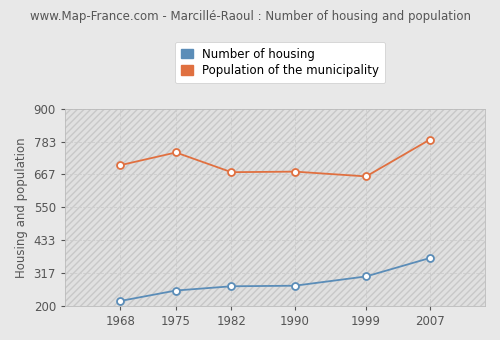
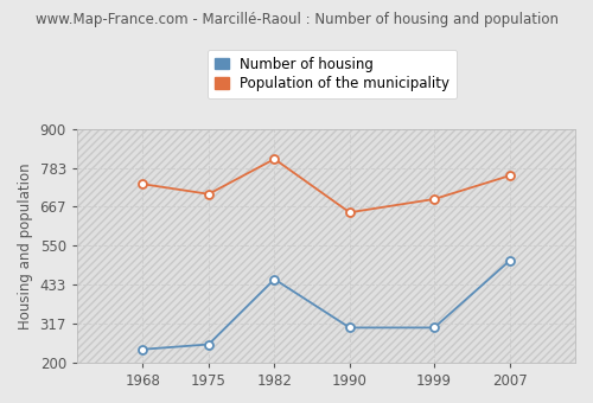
Number of housing/1968: 218 -> 240
Population of the municipality/1968: 700 -> 735
Population of the municipality/1975: 745 -> 705
Number of housing/1982: 270 -> 450
Population of the municipality/1982: 675 -> 810
Number of housing/1990: 272 -> 305
Population of the municipality/1990: 677 -> 650
Population of the municipality/1999: 660 -> 690
Number of housing/2007: 370 -> 505
Population of the municipality/2007: 790 -> 760
